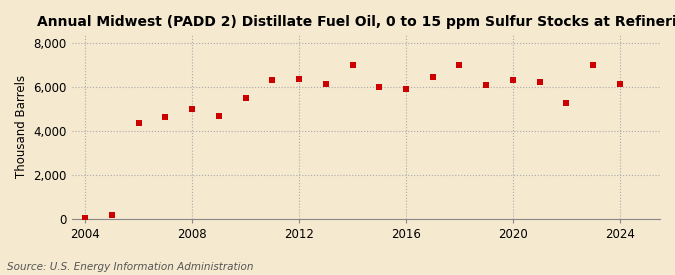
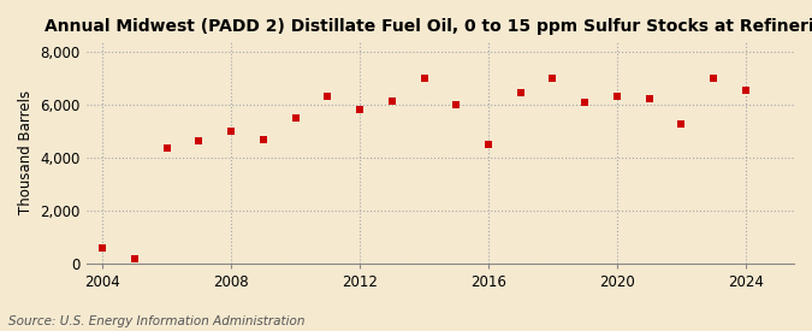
2004: 50 -> 600
2012: 6,350 -> 5,800
2016: 5,900 -> 4,500
2024: 6,150 -> 6,550
